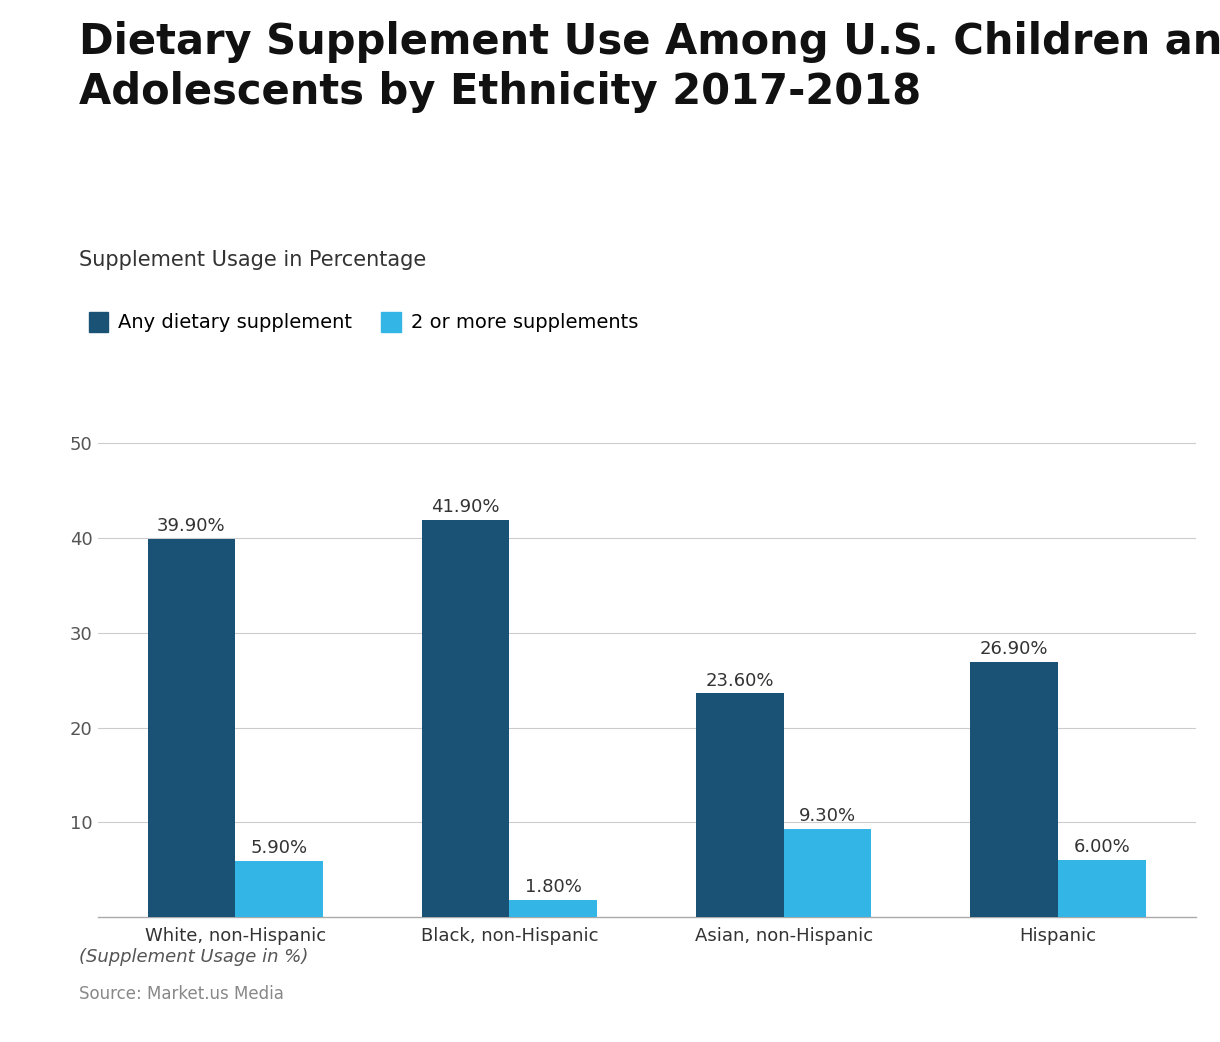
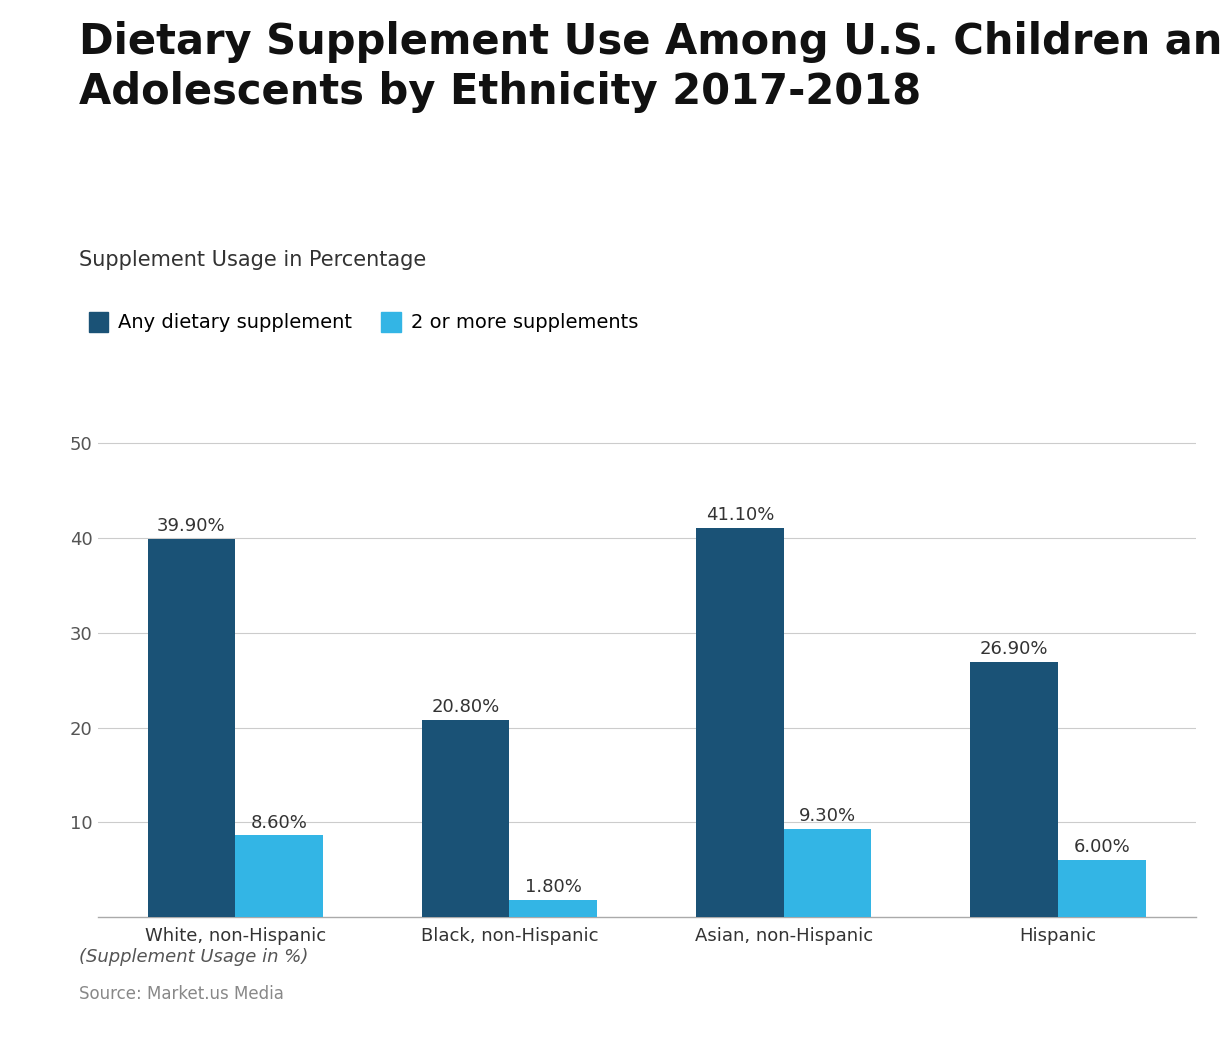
2 or more supplements/White, non-Hispanic: 5.90% -> 8.60%
Any dietary supplement/Black, non-Hispanic: 41.90% -> 20.80%
Any dietary supplement/Asian, non-Hispanic: 23.60% -> 41.10%
